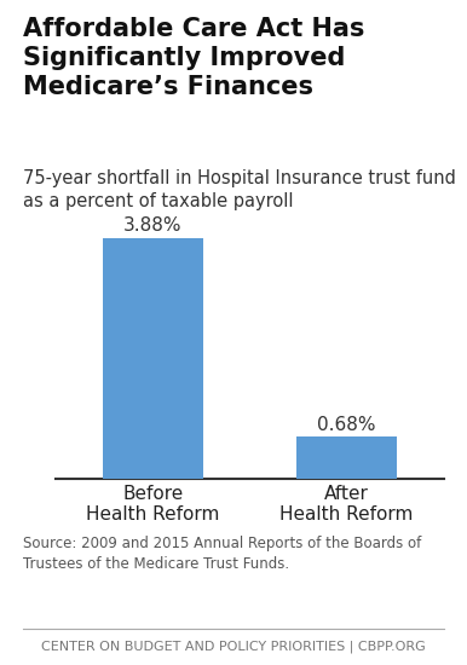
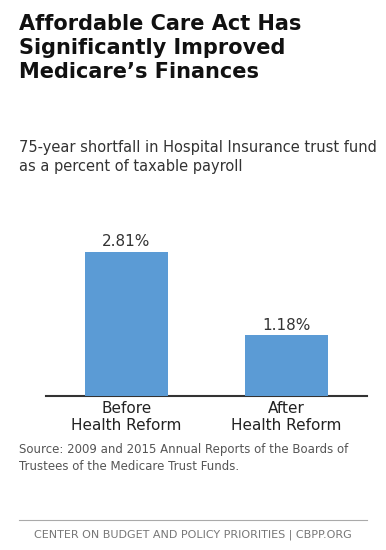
Before Health Reform: 3.88% -> 2.81%
After Health Reform: 0.68% -> 1.18%
